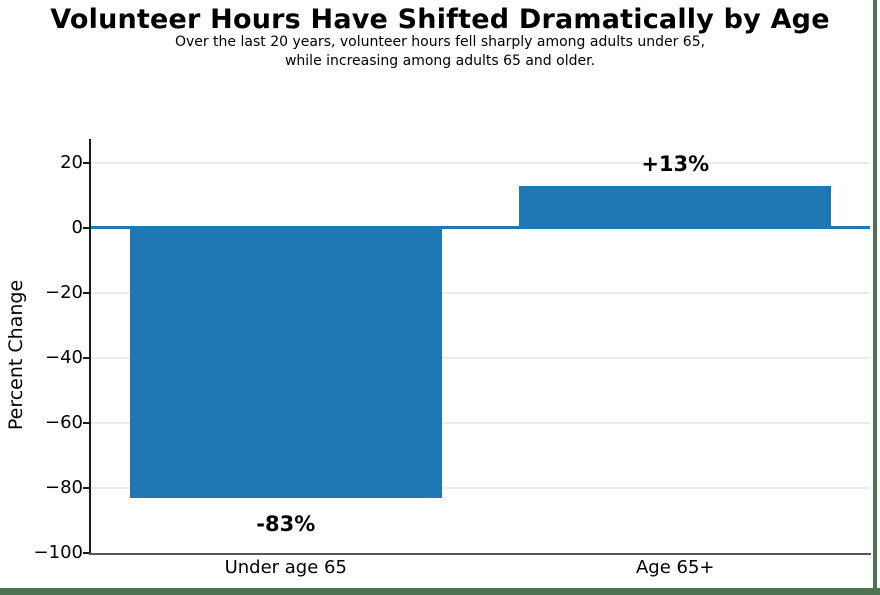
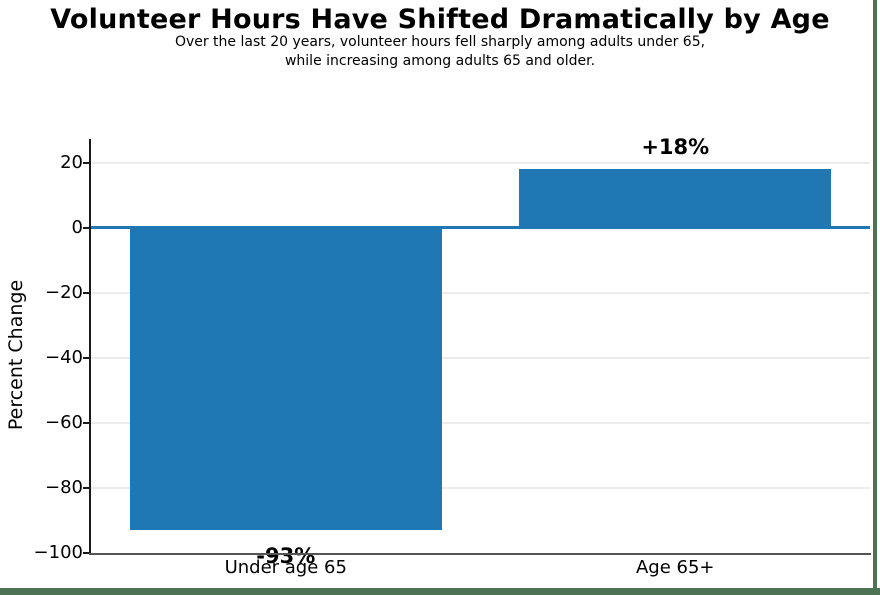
Under age 65: -83% -> -93%
Age 65+: +13% -> +18%
